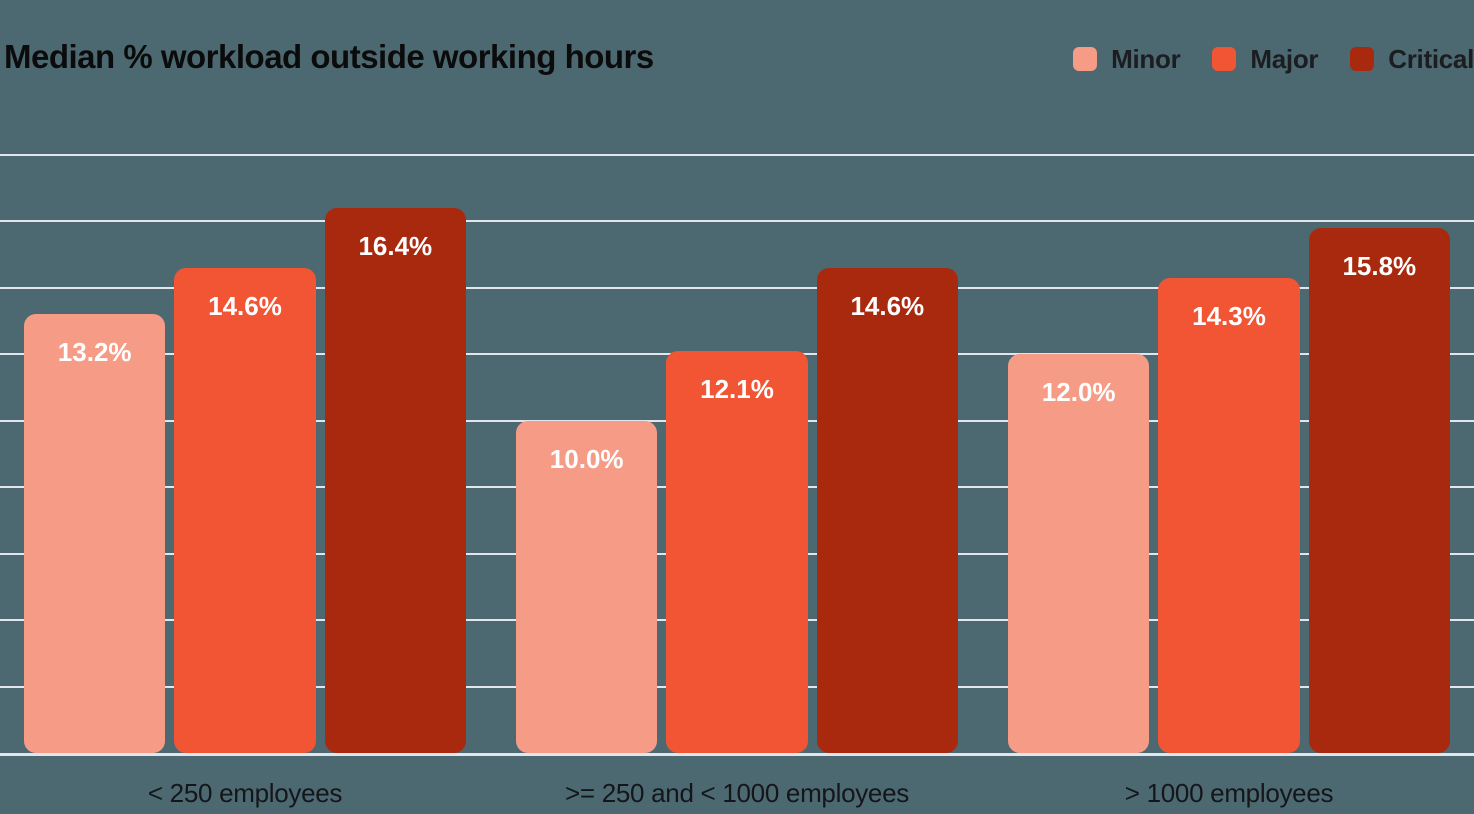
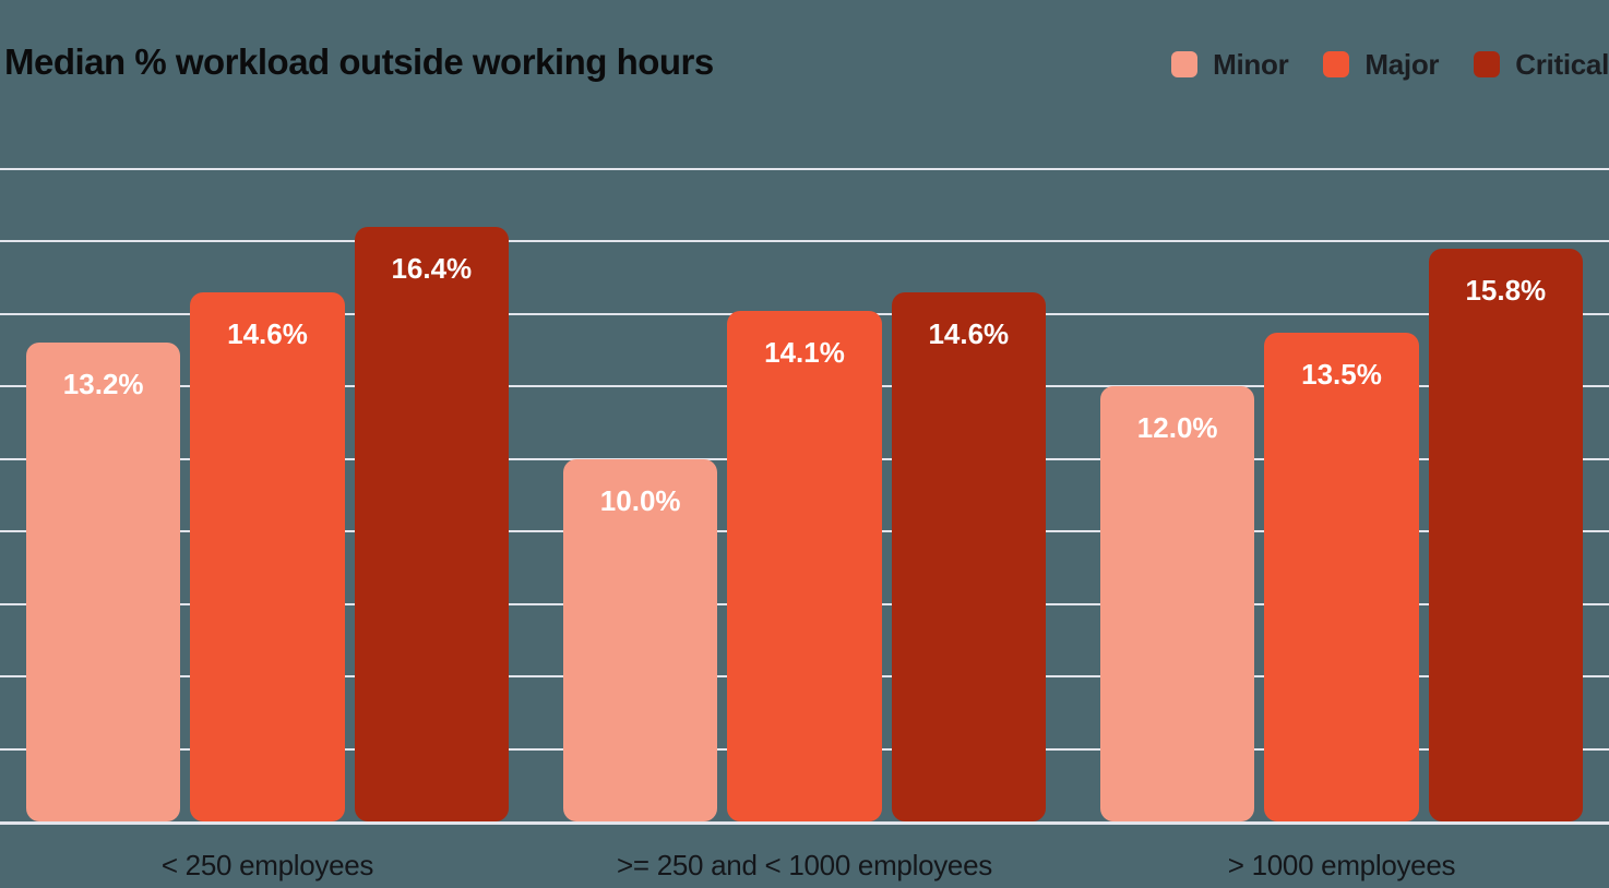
Major/>= 250 and < 1000 employees: 12.1% -> 14.1%
Major/> 1000 employees: 14.3% -> 13.5%
